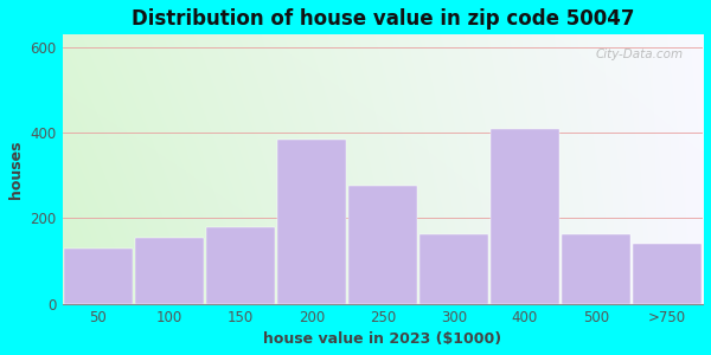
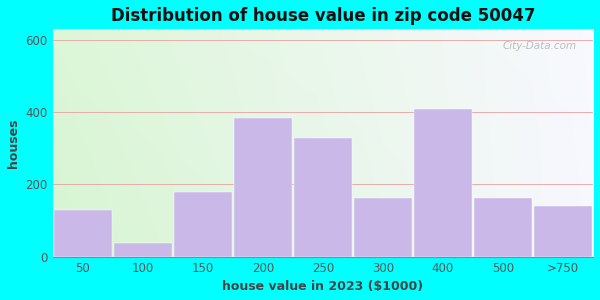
100: 155 -> 38
250: 275 -> 330
